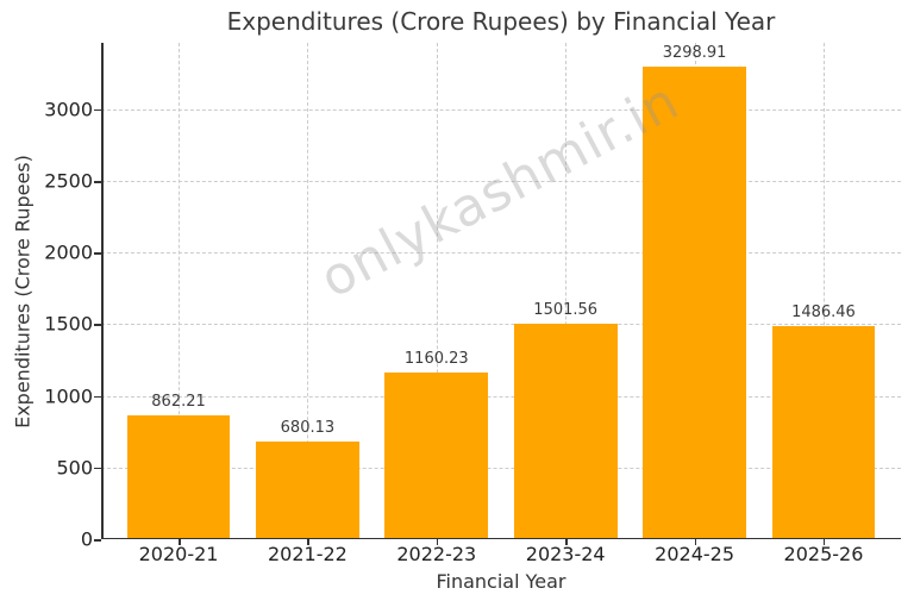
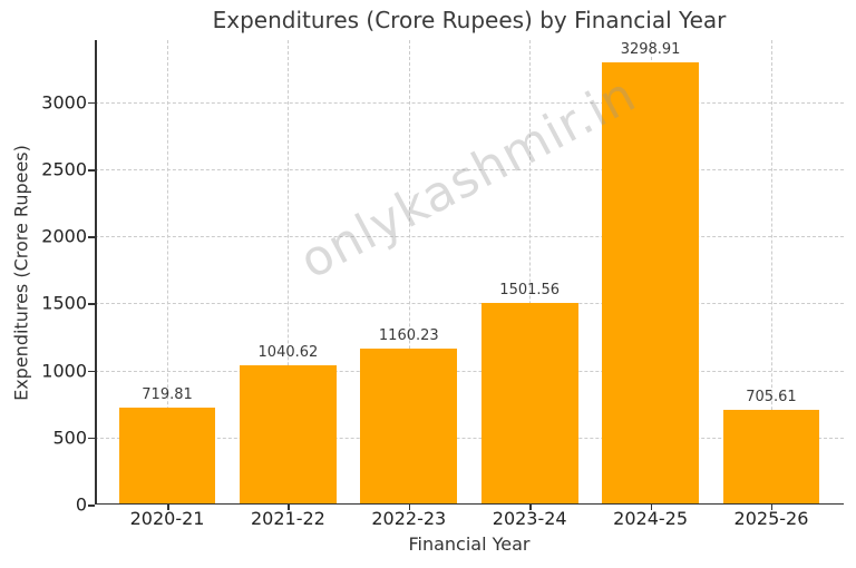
2020-21: 862.21 -> 719.81
2021-22: 680.13 -> 1040.62
2025-26: 1486.46 -> 705.61
